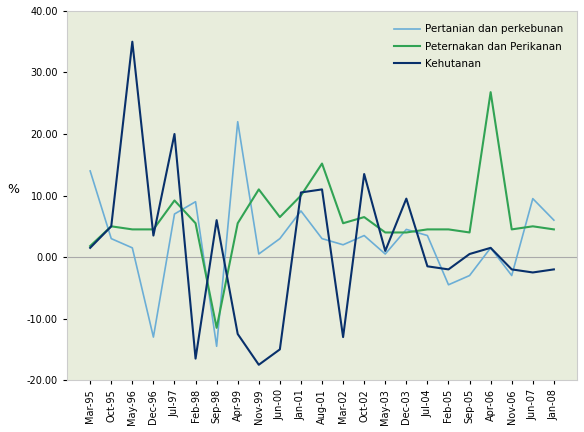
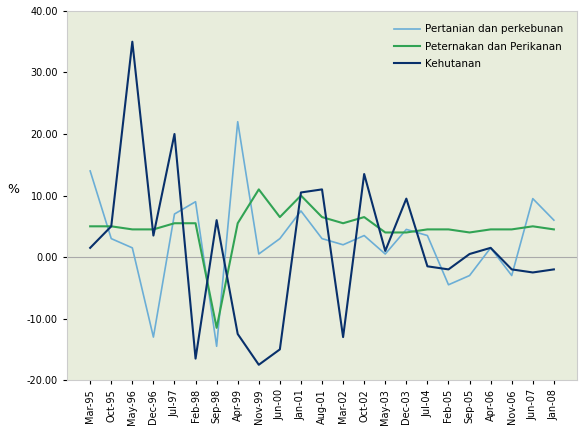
Peternakan dan Perikanan/Mar-95: 1.8 -> 5.0
Peternakan dan Perikanan/Jul-97: 9.2 -> 5.5
Peternakan dan Perikanan/Aug-01: 15.2 -> 6.5
Peternakan dan Perikanan/Apr-06: 26.8 -> 4.5
